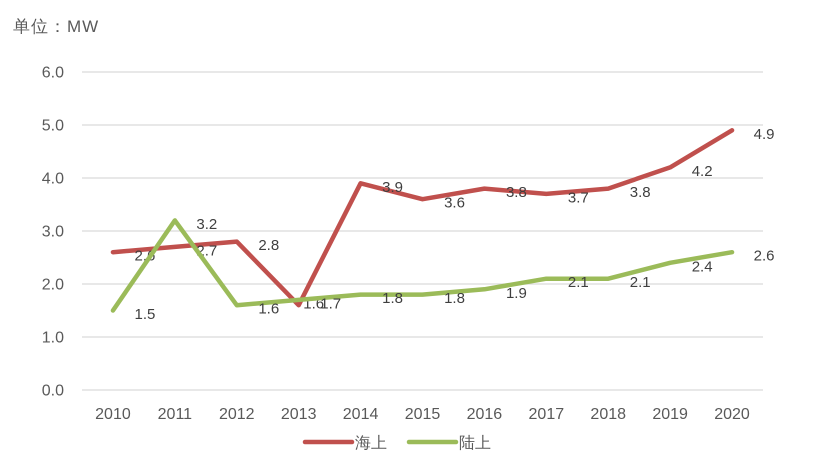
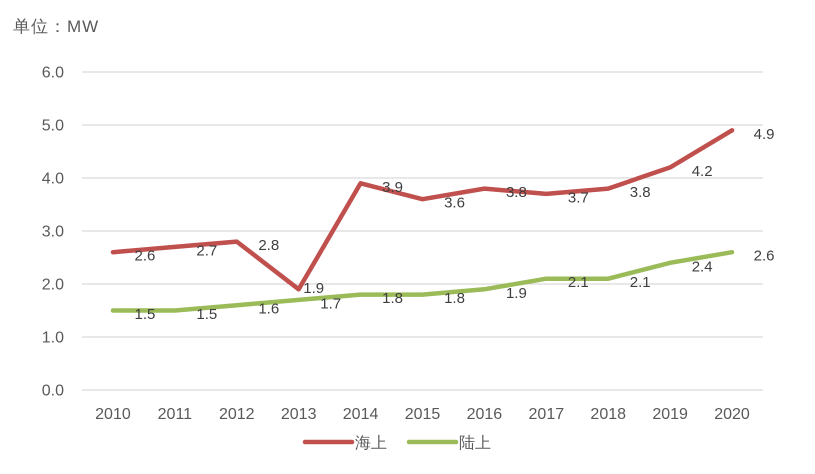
陆上/2011: 3.2 -> 1.5
海上/2013: 1.6 -> 1.9
